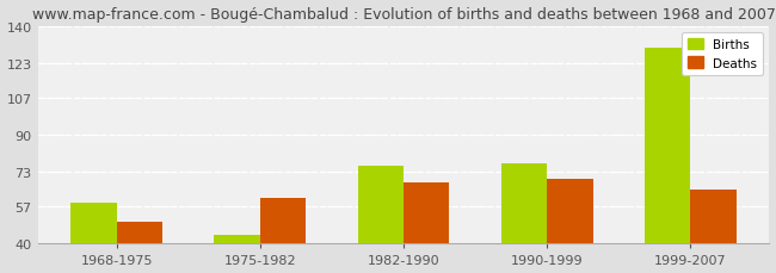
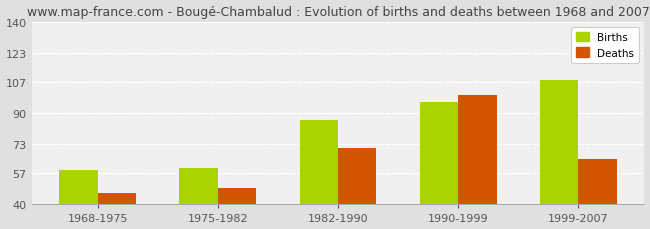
Deaths/1968-1975: 50 -> 46
Births/1975-1982: 44 -> 60
Deaths/1975-1982: 61 -> 49
Births/1982-1990: 76 -> 86
Deaths/1982-1990: 68 -> 71
Births/1990-1999: 77 -> 96
Deaths/1990-1999: 70 -> 100
Births/1999-2007: 130 -> 108
